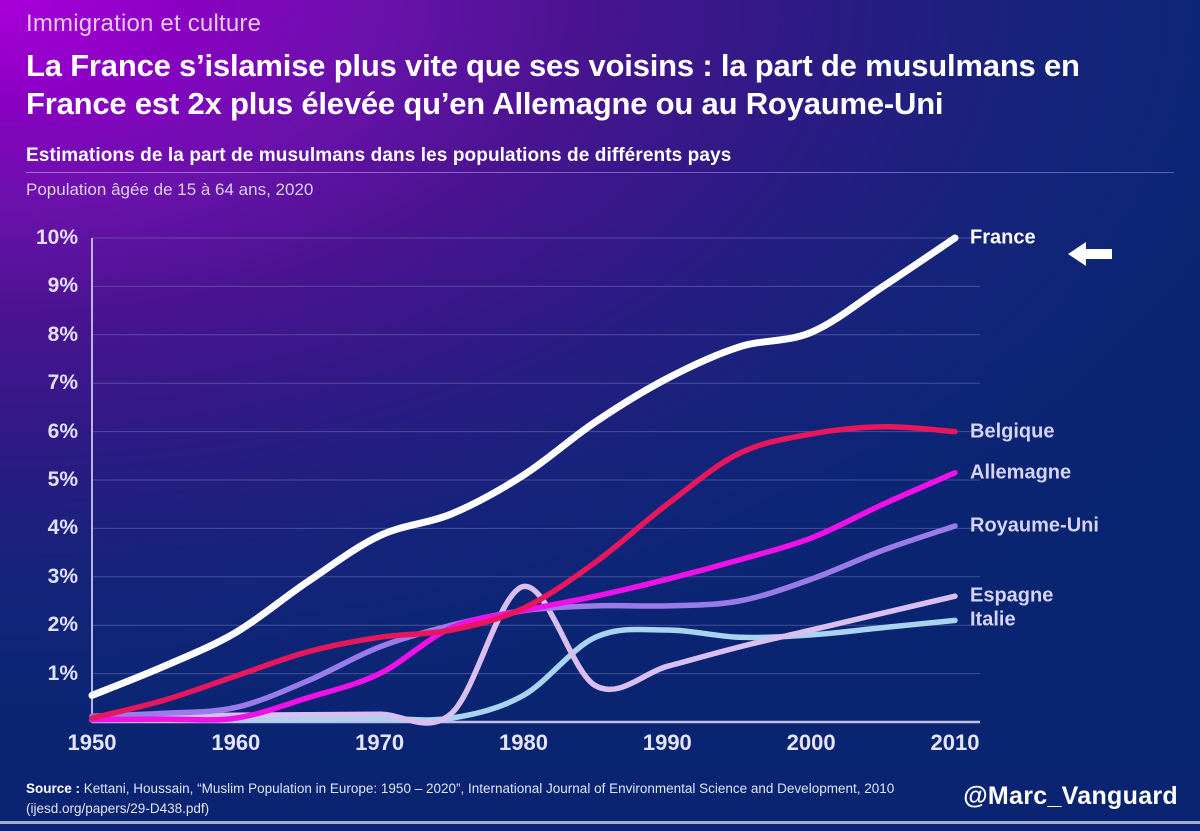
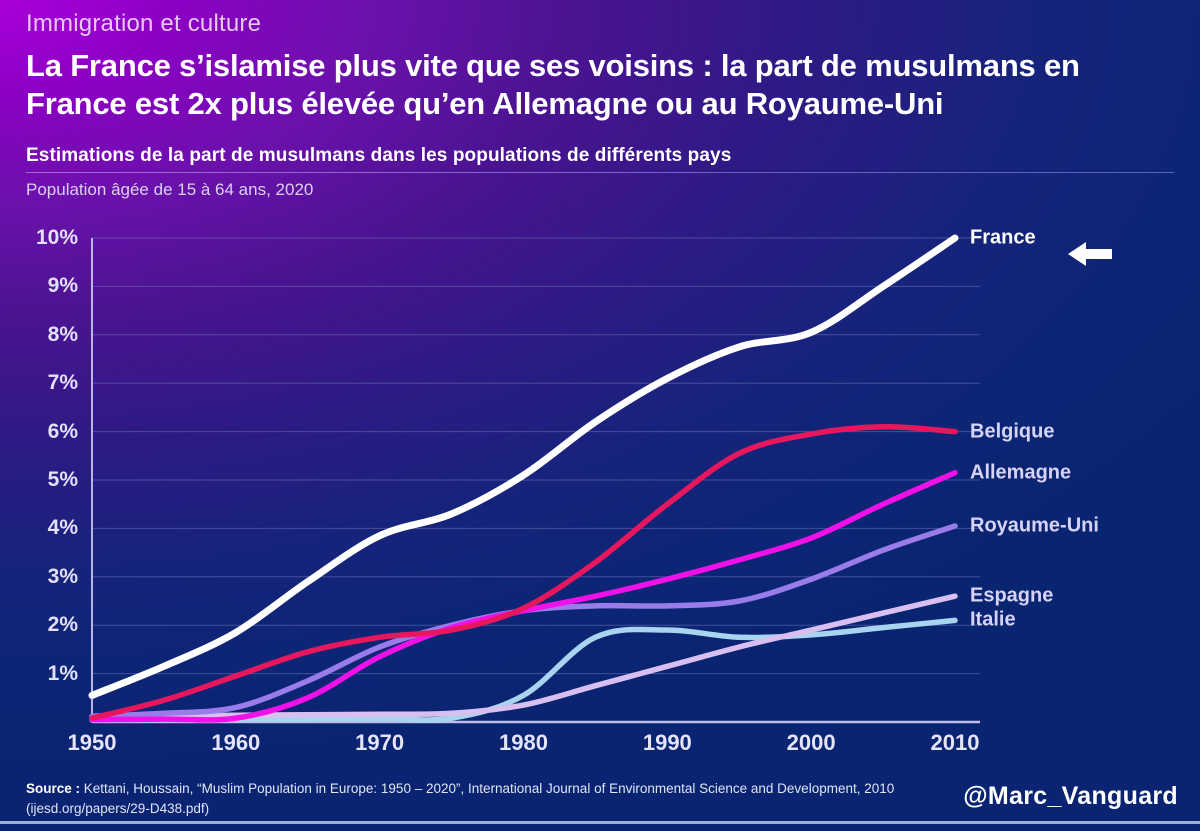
Allemagne/1970: 1.0% -> 1.4%
Espagne/1980: 2.8% -> 0.3%
